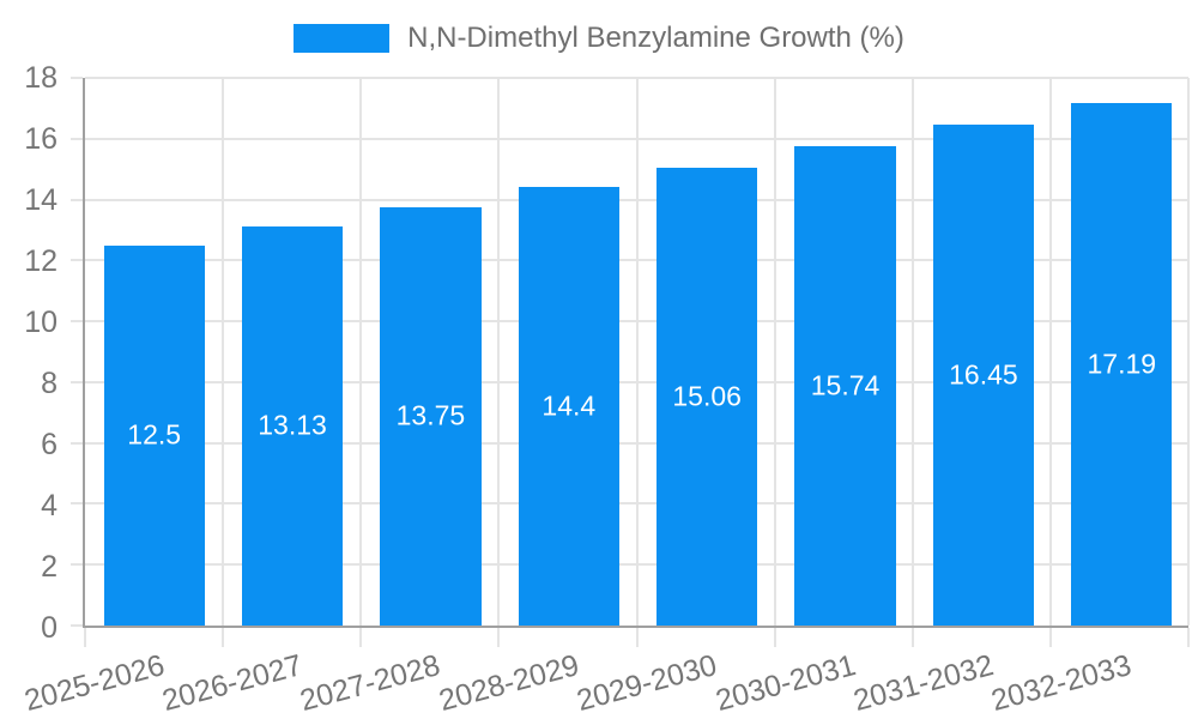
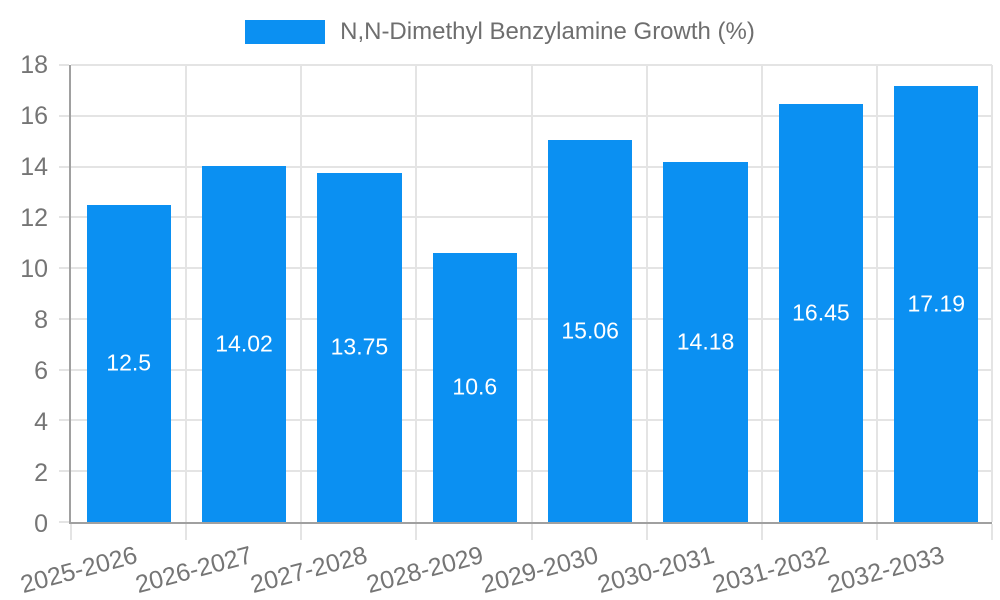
2026-2027: 13.13 -> 14.02
2028-2029: 14.4 -> 10.6
2030-2031: 15.74 -> 14.18
